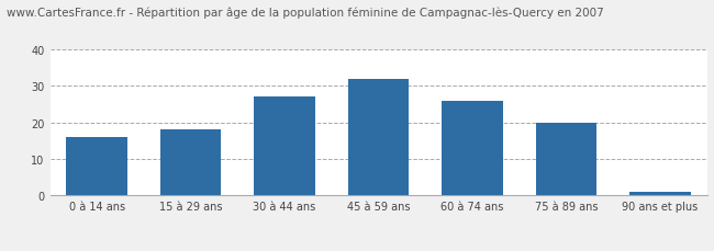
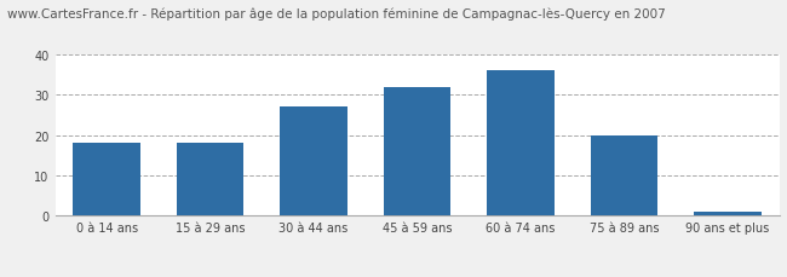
0 à 14 ans: 16 -> 18
60 à 74 ans: 26 -> 36
